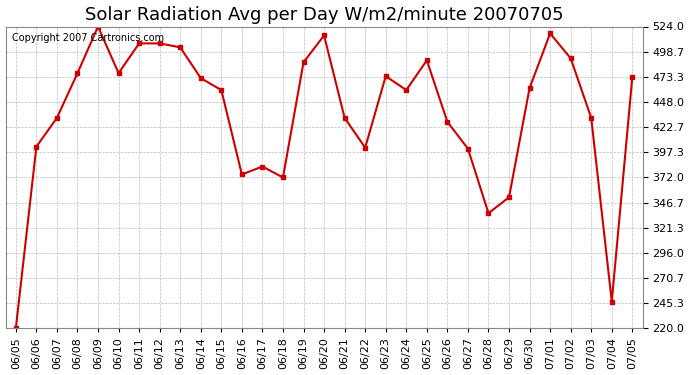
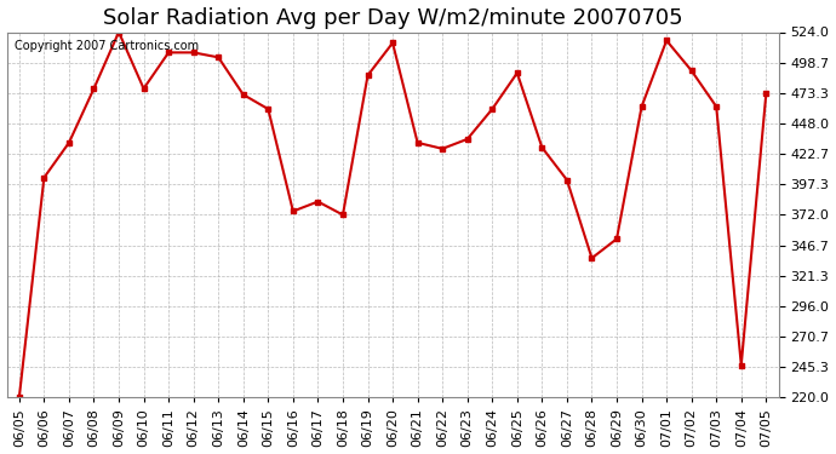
06/22: 402 -> 427
06/23: 474 -> 435
07/03: 432 -> 462
